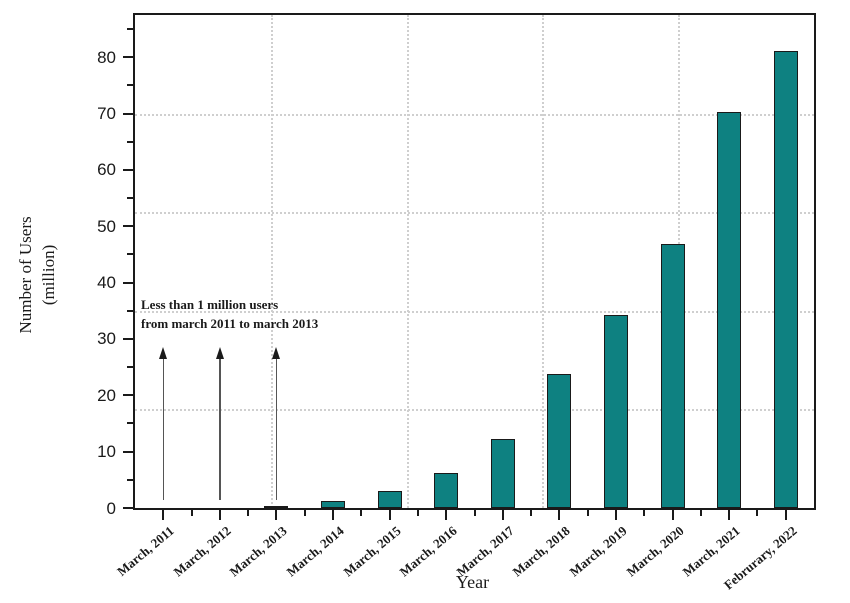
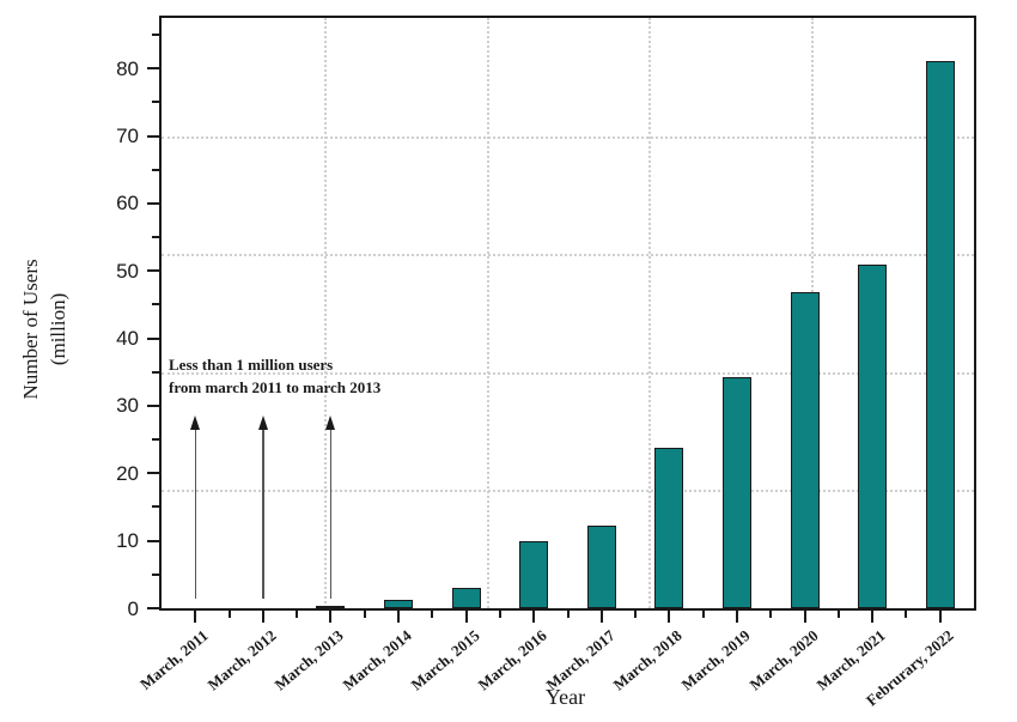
March, 2016: 6 -> 10
March, 2021: 70 -> 51
